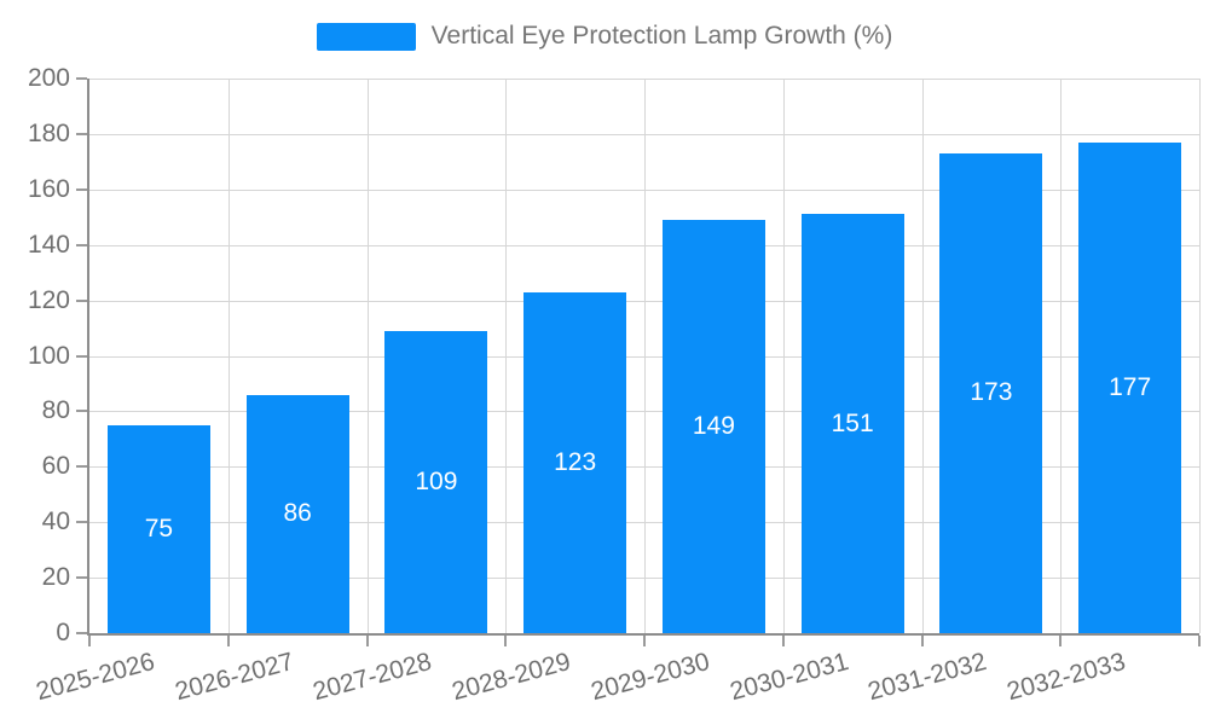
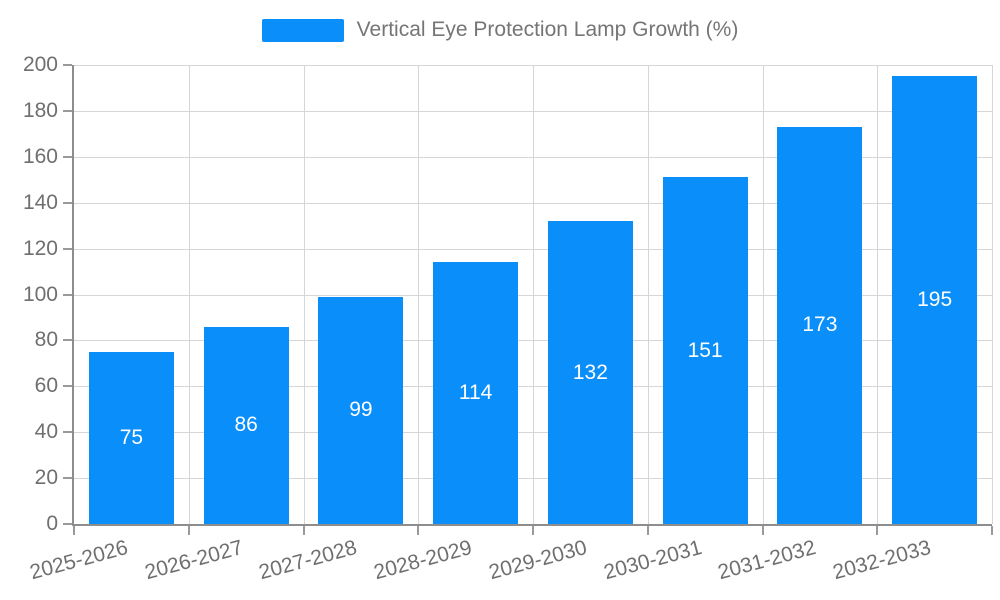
2027-2028: 109 -> 99
2028-2029: 123 -> 114
2029-2030: 149 -> 132
2032-2033: 177 -> 195
